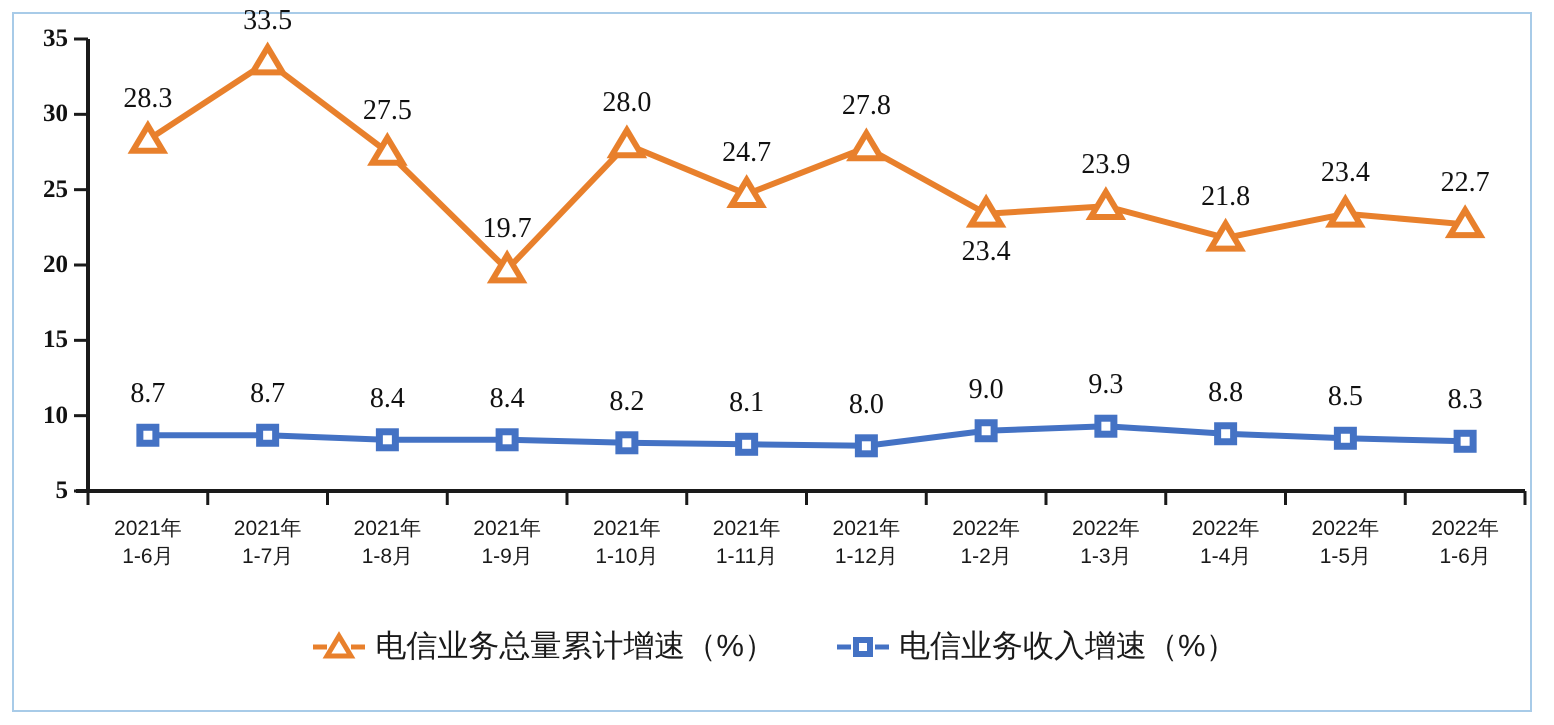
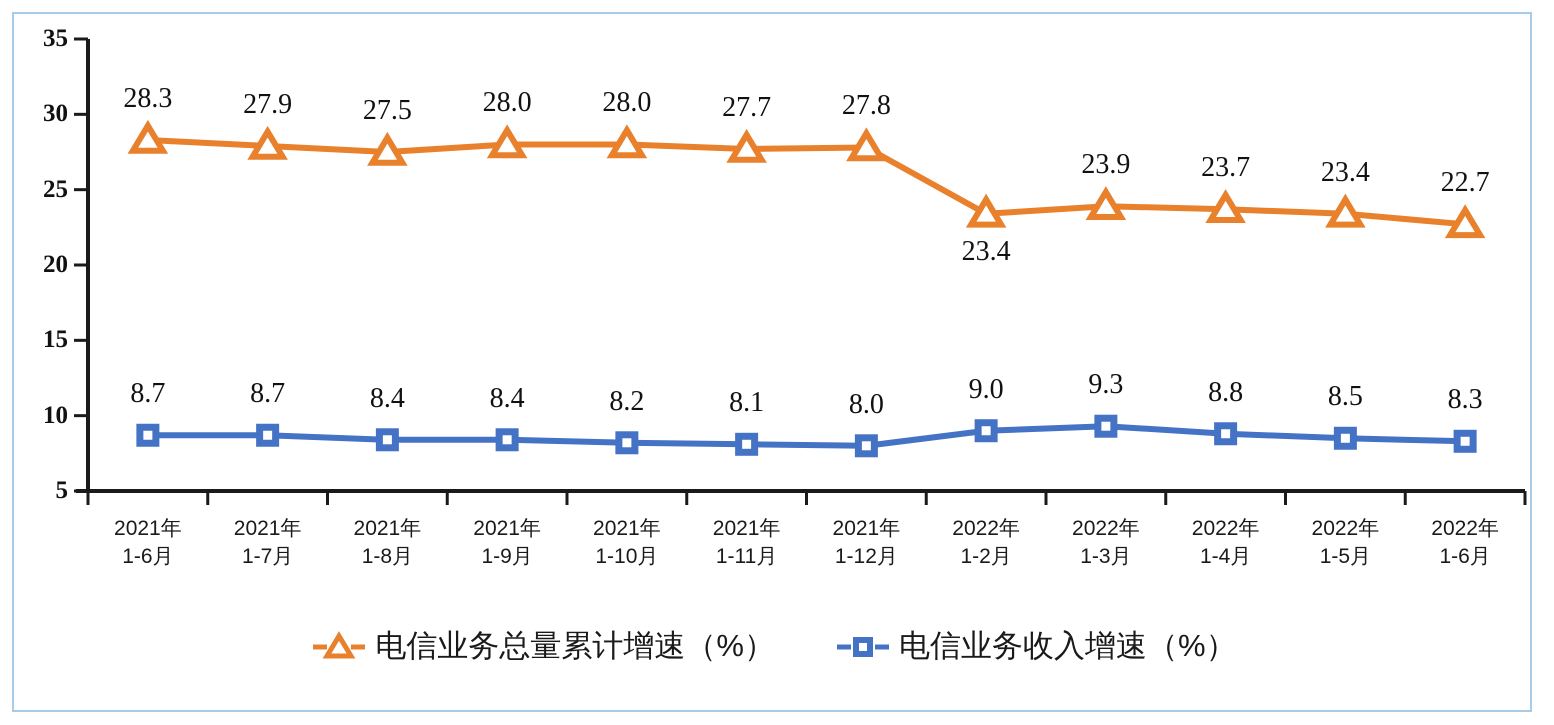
电信业务总量累计增速（%）/2021年 1-7月: 33.5 -> 27.9
电信业务总量累计增速（%）/2021年 1-9月: 19.7 -> 28.0
电信业务总量累计增速（%）/2021年 1-11月: 24.7 -> 27.7
电信业务总量累计增速（%）/2022年 1-4月: 21.8 -> 23.7
